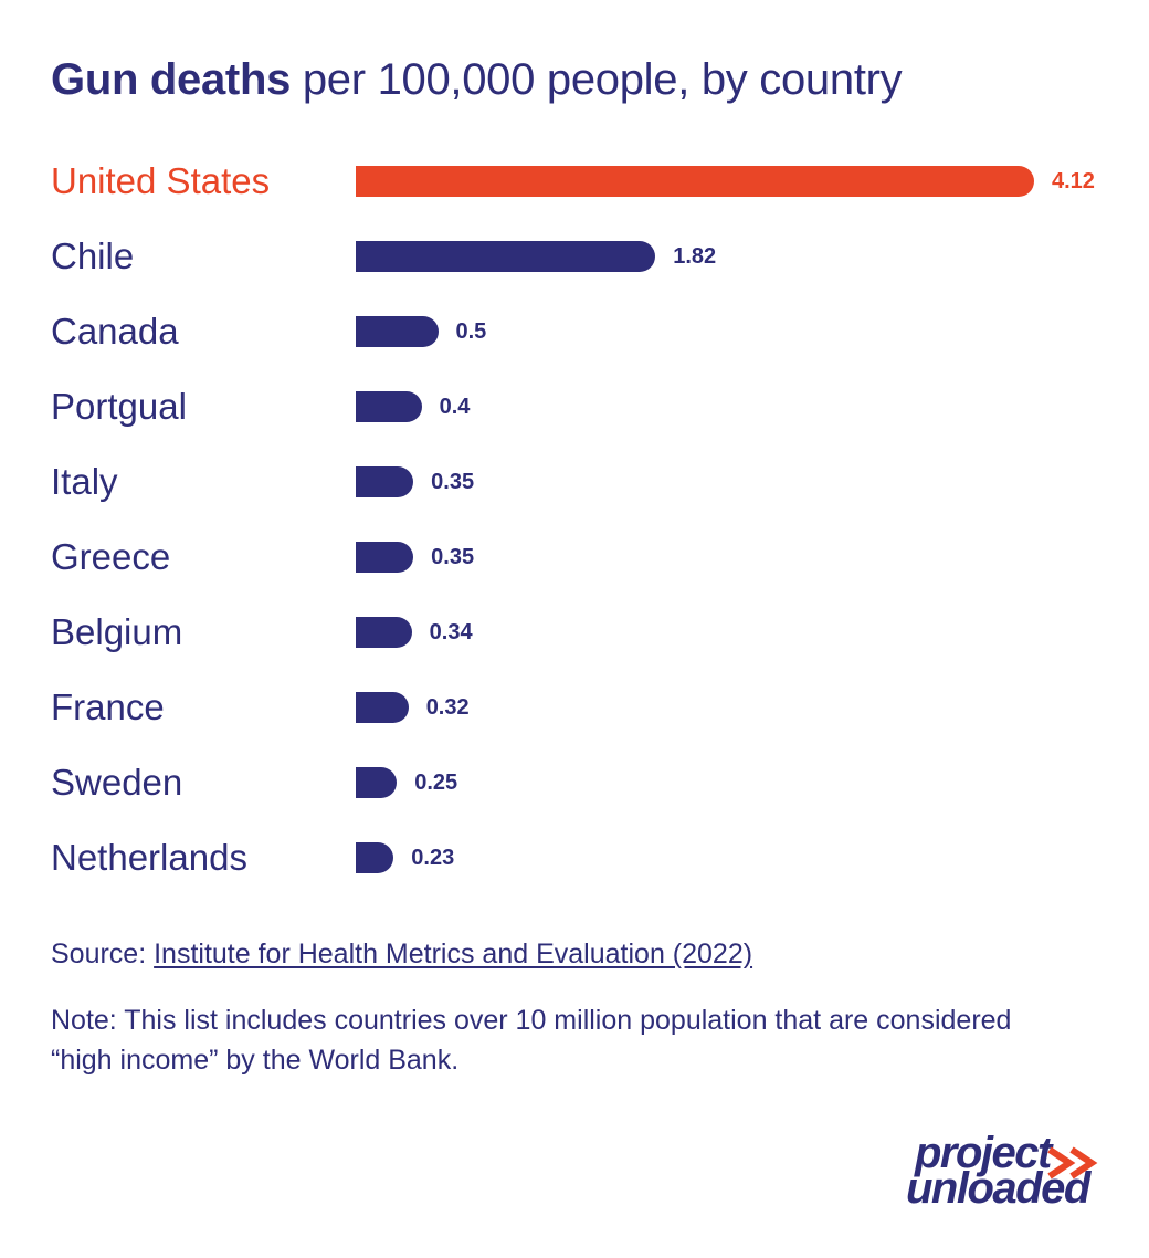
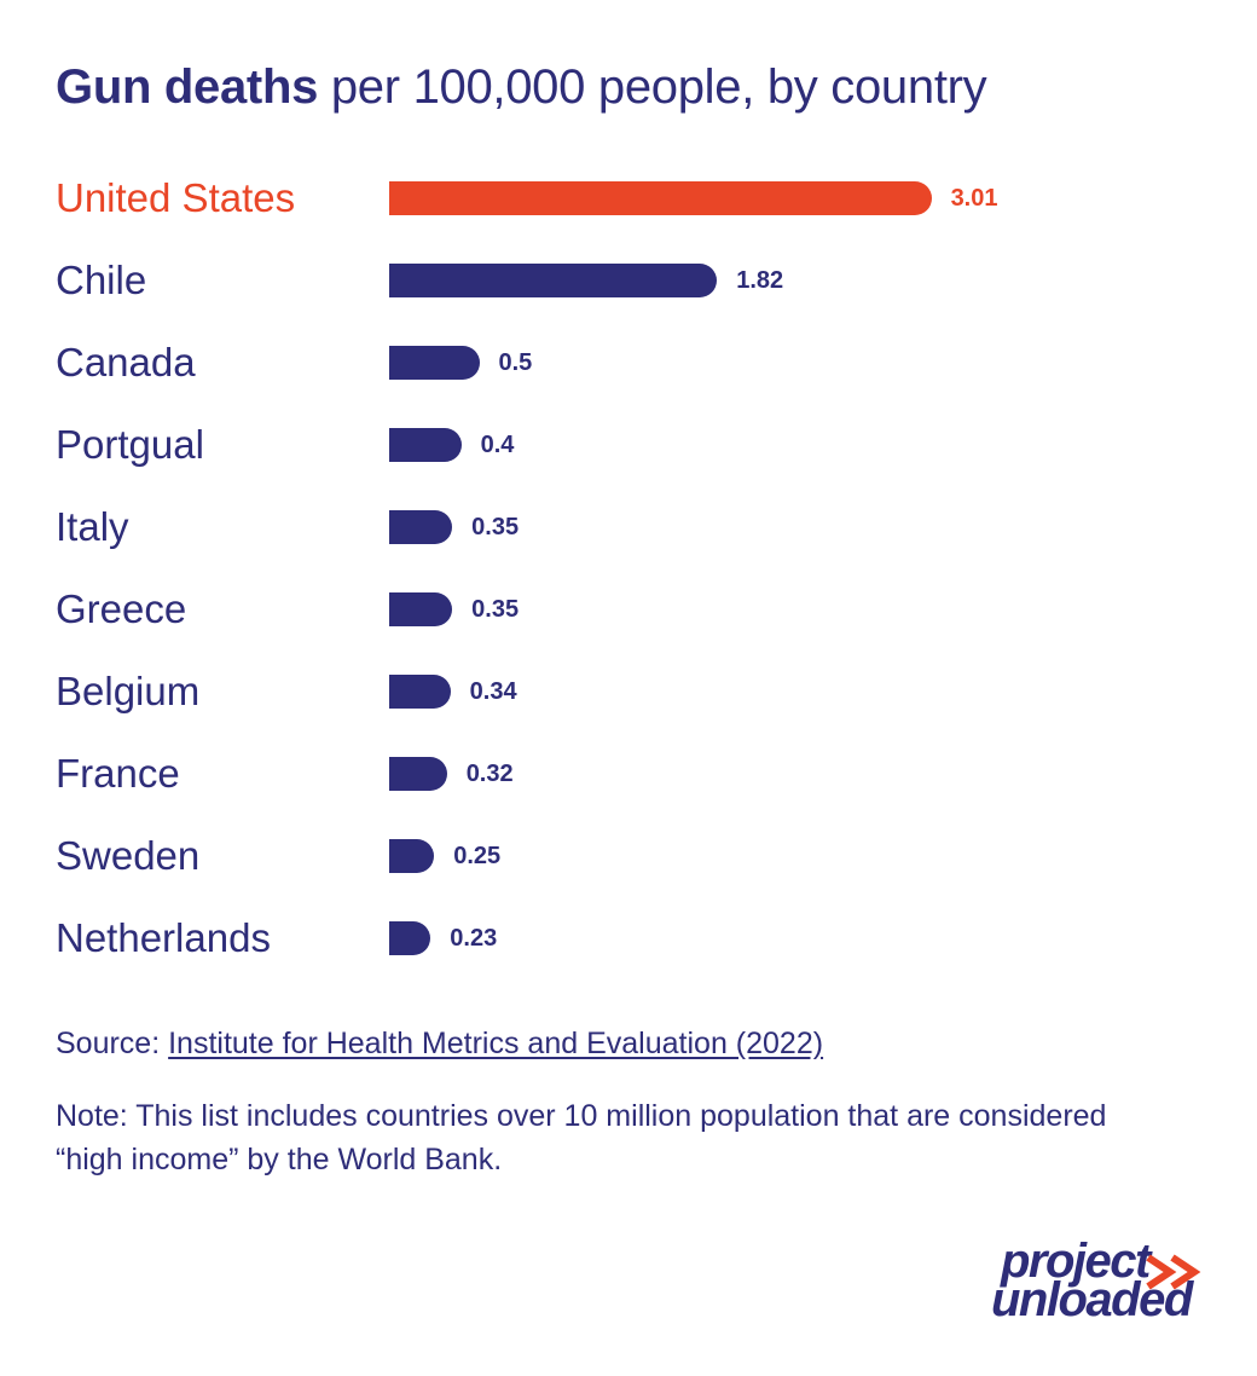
United States: 4.12 -> 3.01
